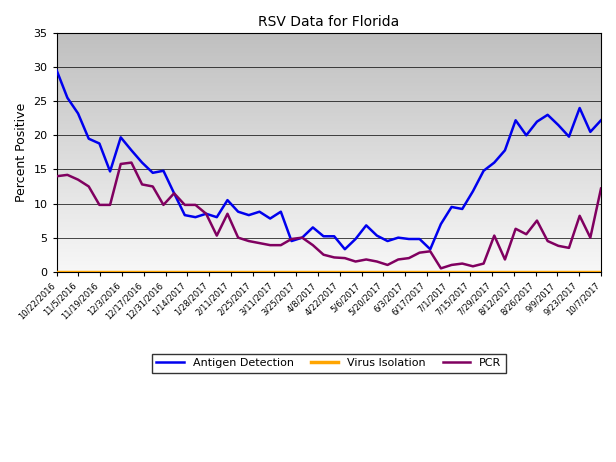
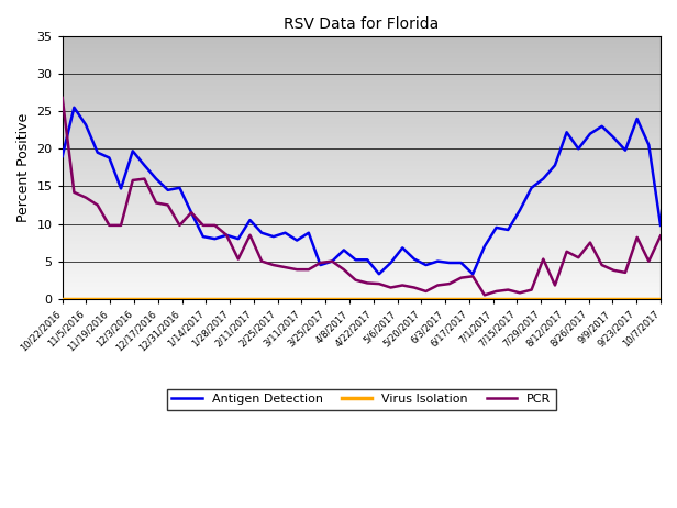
Antigen Detection/10/22/2016: 29.5 -> 19.0
PCR/10/22/2016: 14.0 -> 26.8
Antigen Detection/10/7/2017: 22.2 -> 9.8
PCR/10/7/2017: 12.2 -> 8.4
